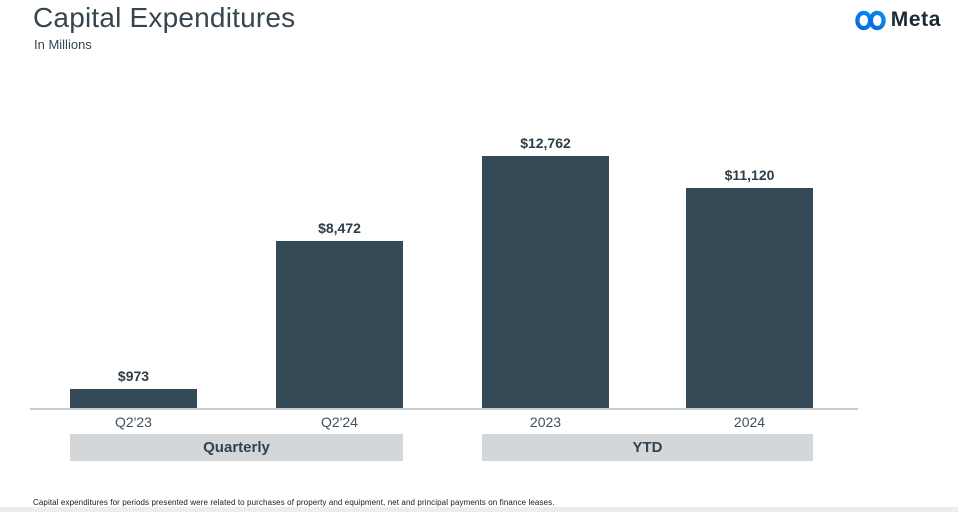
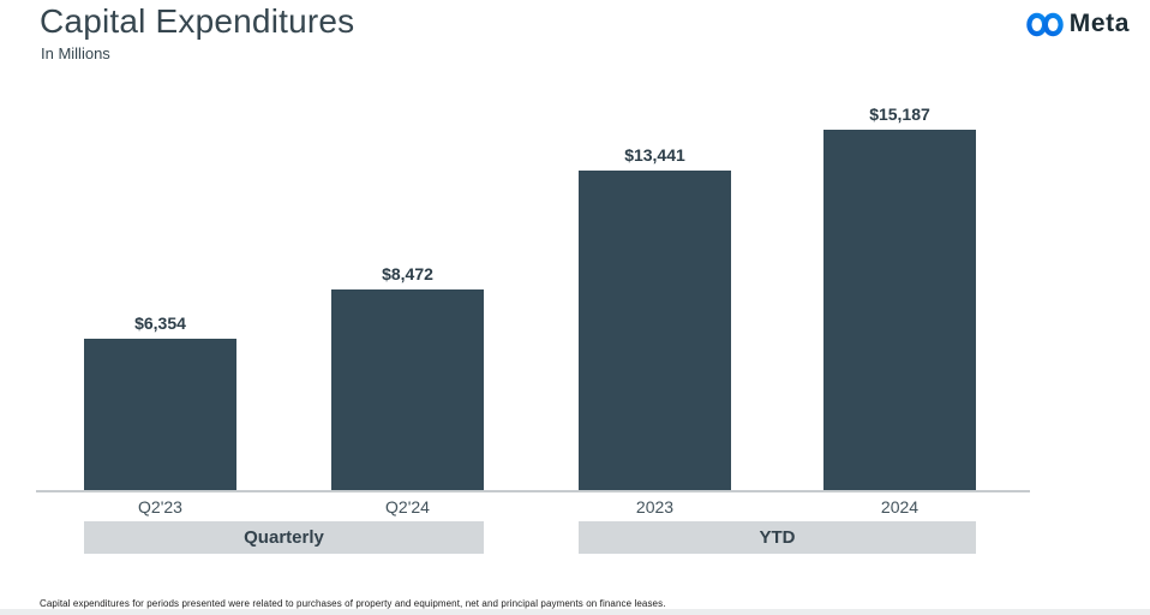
Q2'23: $973 -> $6,354
2023: $12,762 -> $13,441
2024: $11,120 -> $15,187
